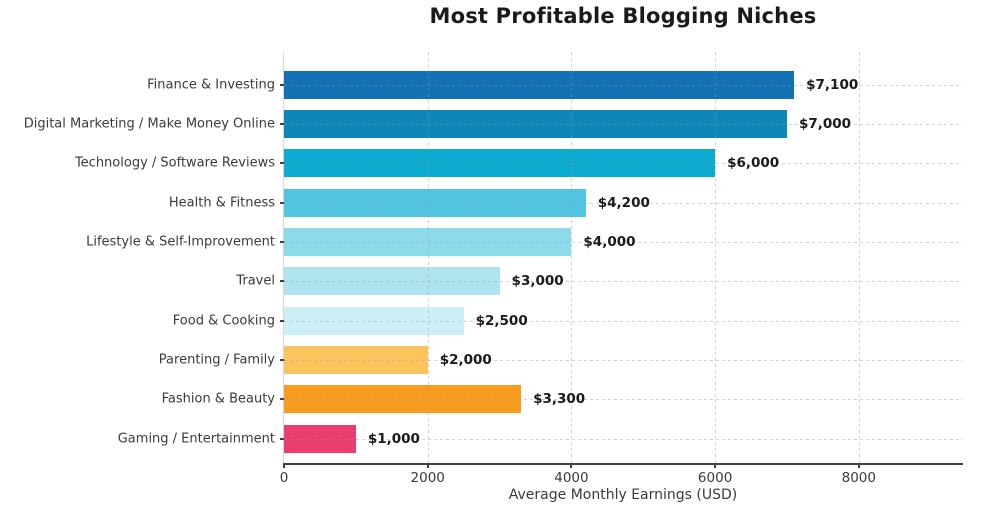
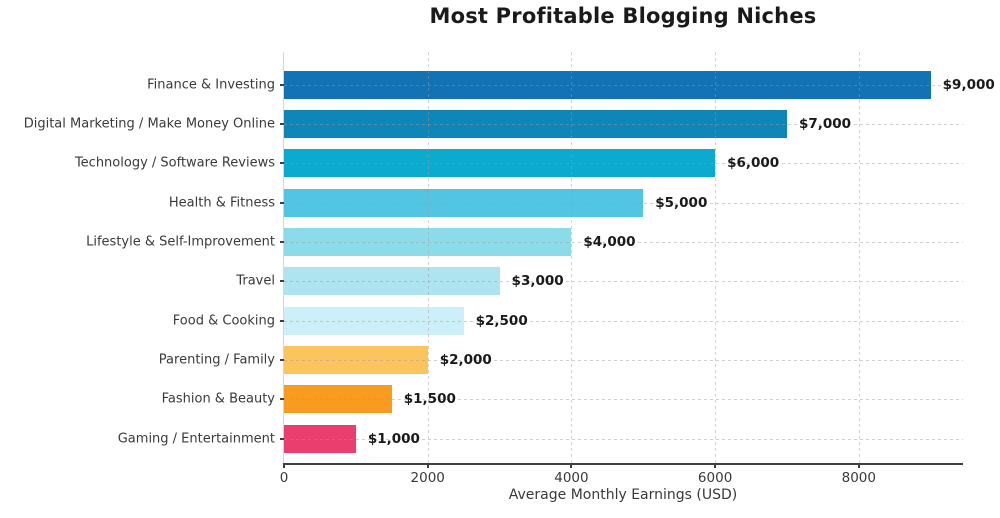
Finance & Investing: $7,100 -> $9,000
Health & Fitness: $4,200 -> $5,000
Fashion & Beauty: $3,300 -> $1,500
